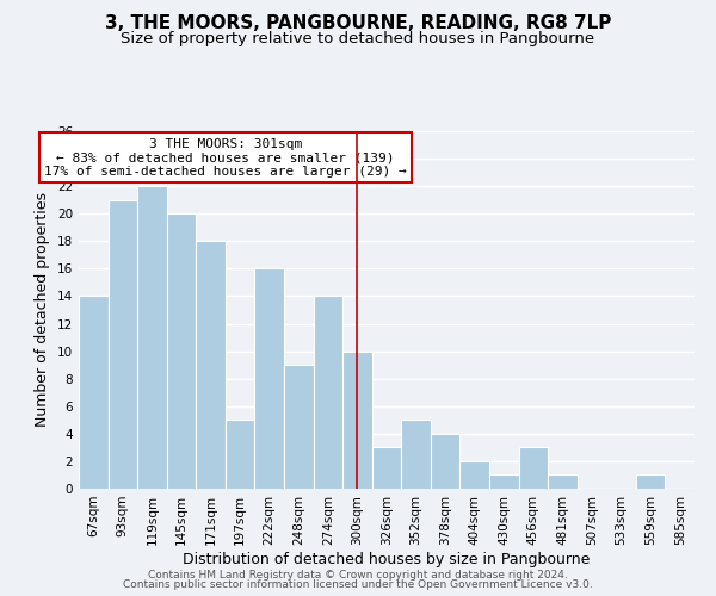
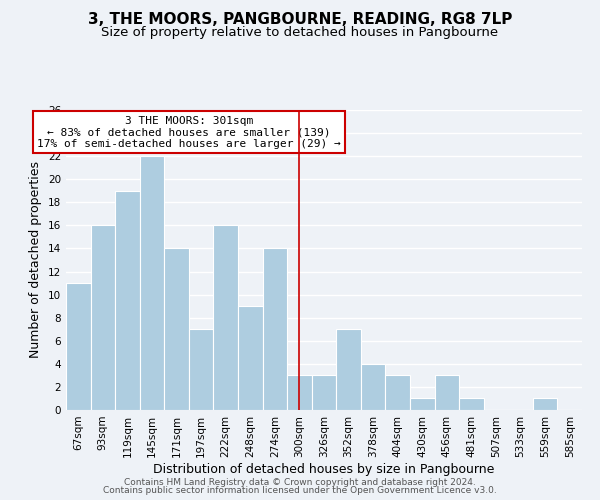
67sqm: 14 -> 11
93sqm: 21 -> 16
119sqm: 22 -> 19
145sqm: 20 -> 22
171sqm: 18 -> 14
197sqm: 5 -> 7
300sqm: 10 -> 3
352sqm: 5 -> 7
404sqm: 2 -> 3
